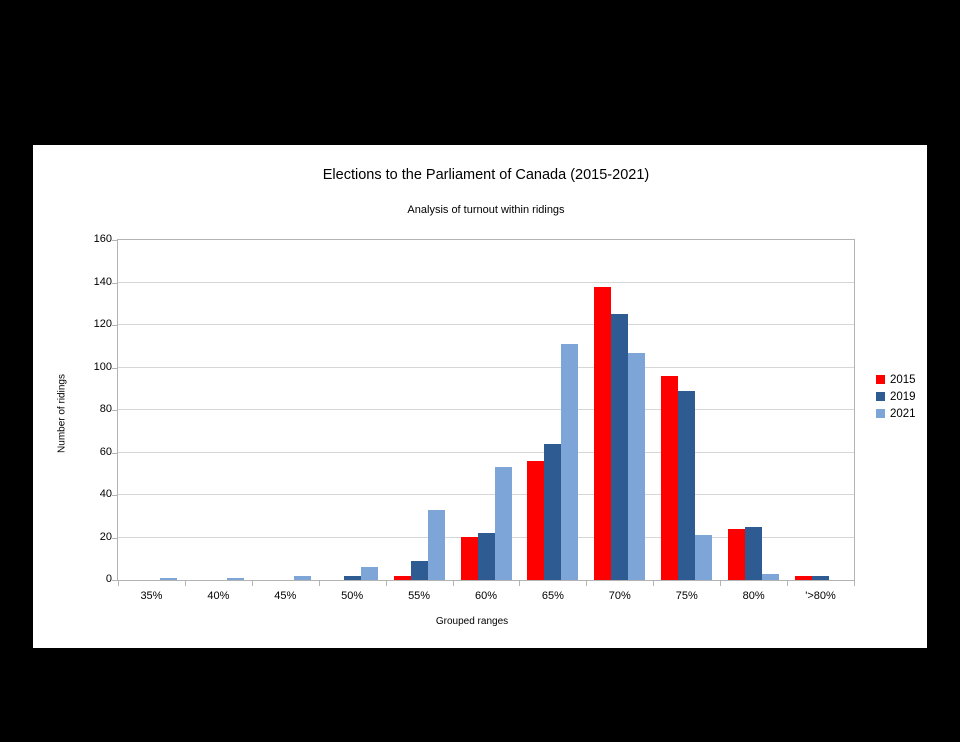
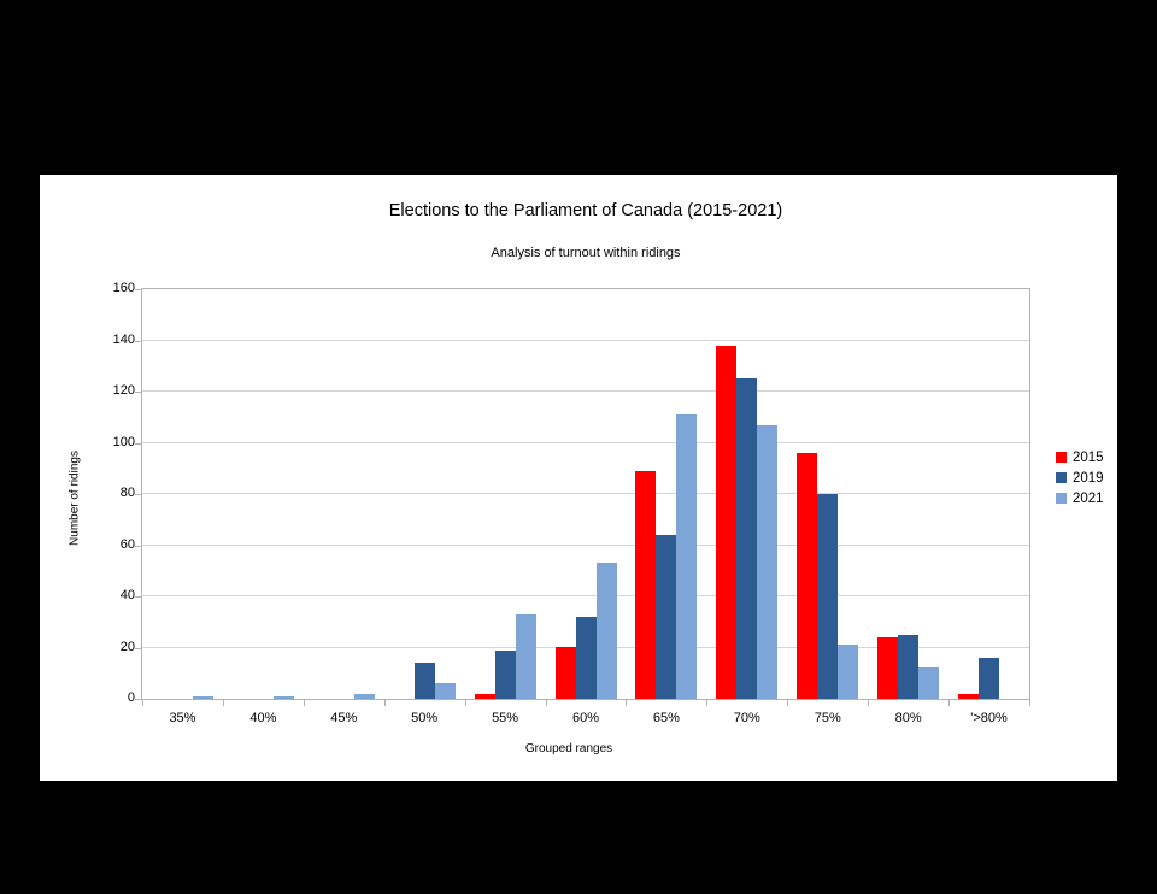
2019/50%: 2 -> 14
2019/55%: 9 -> 19
2019/60%: 22 -> 32
2015/65%: 56 -> 89
2019/75%: 89 -> 80
2021/80%: 3 -> 12
2019/'>80%: 2 -> 16
